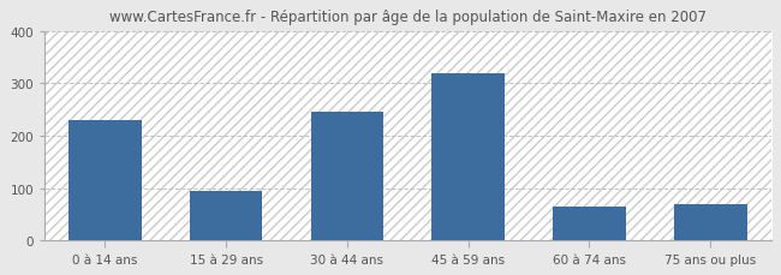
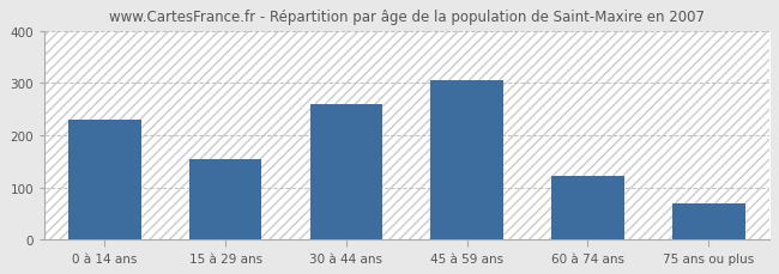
15 à 29 ans: 95 -> 155
30 à 44 ans: 245 -> 260
45 à 59 ans: 320 -> 305
60 à 74 ans: 65 -> 122
